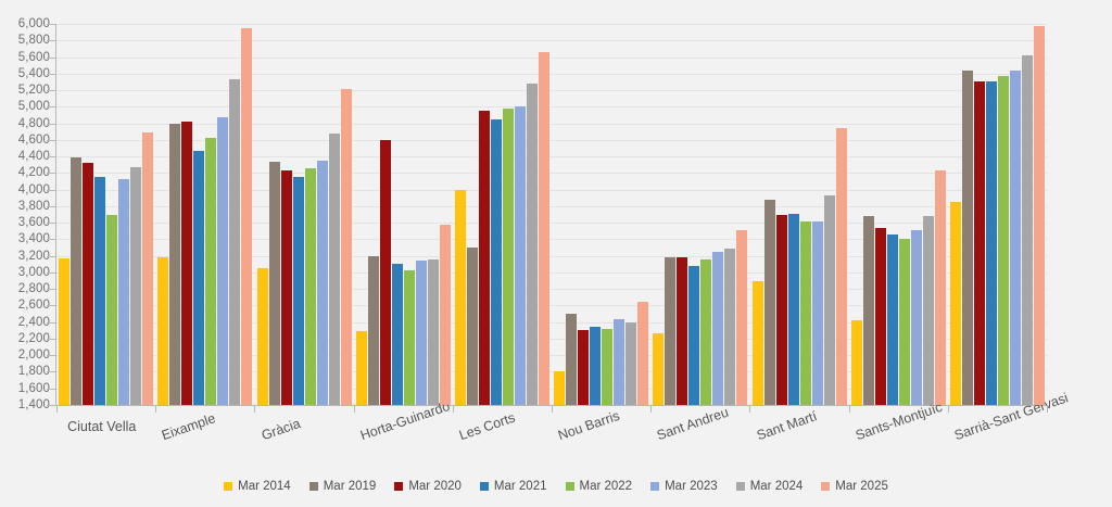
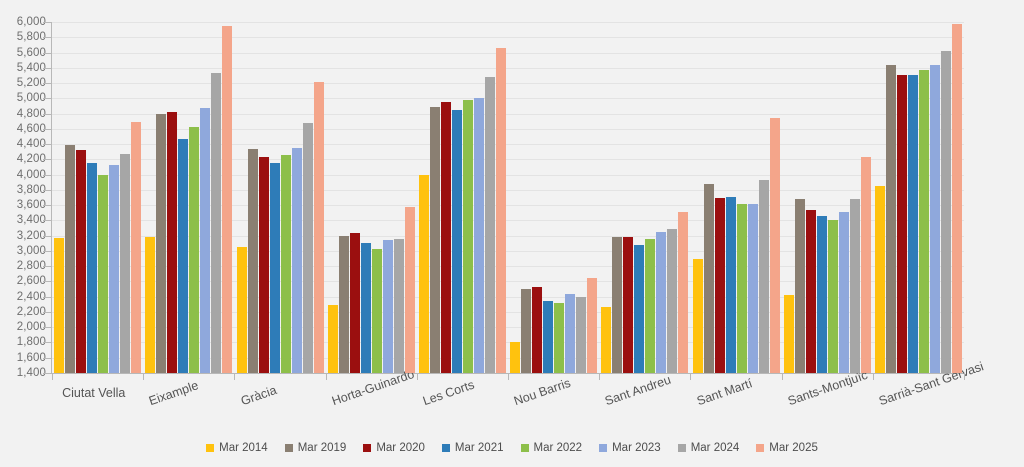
Mar 2022/Ciutat Vella: 3700 -> 4000
Mar 2020/Horta-Guinardó: 4600 -> 3200
Mar 2019/Les Corts: 3300 -> 4900
Mar 2020/Nou Barris: 2300 -> 2500
